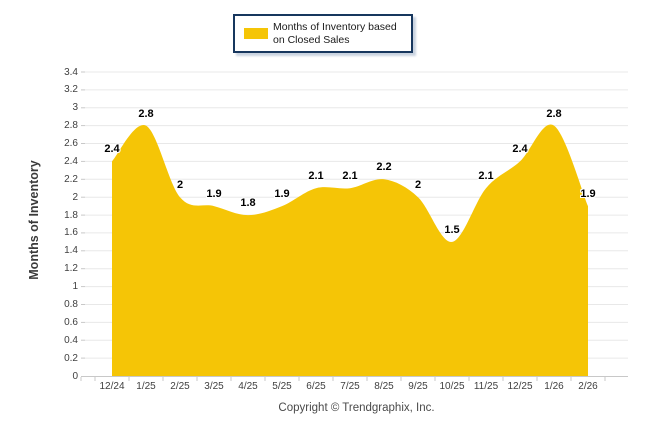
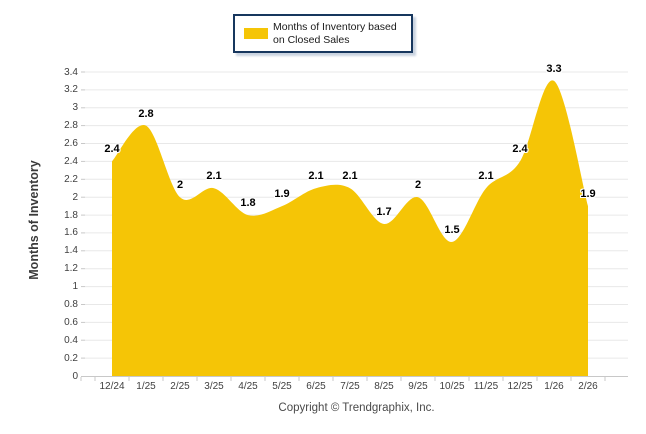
3/25: 1.9 -> 2.1
8/25: 2.2 -> 1.7
1/26: 2.8 -> 3.3
